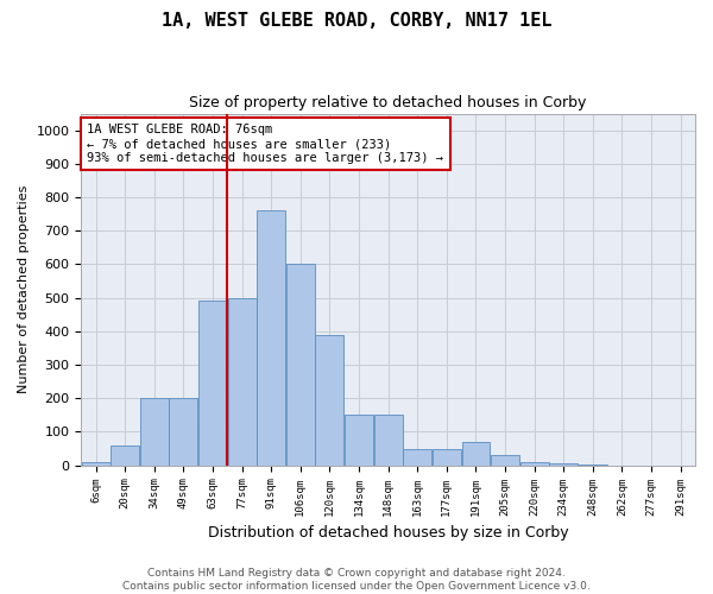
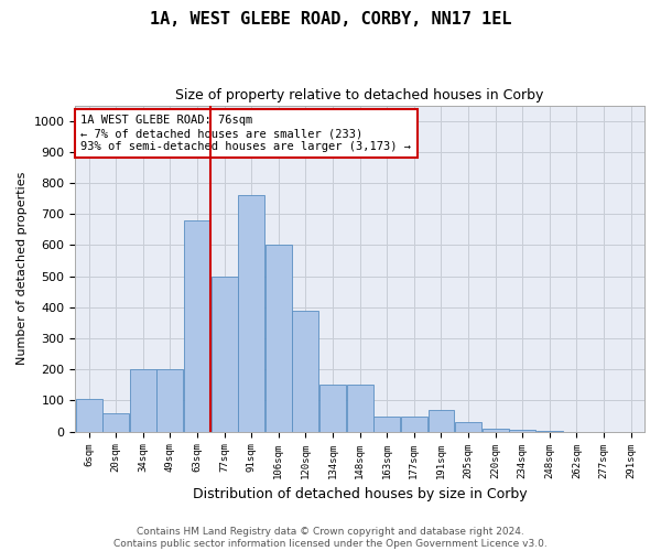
6sqm: 10 -> 105
63sqm: 490 -> 680
